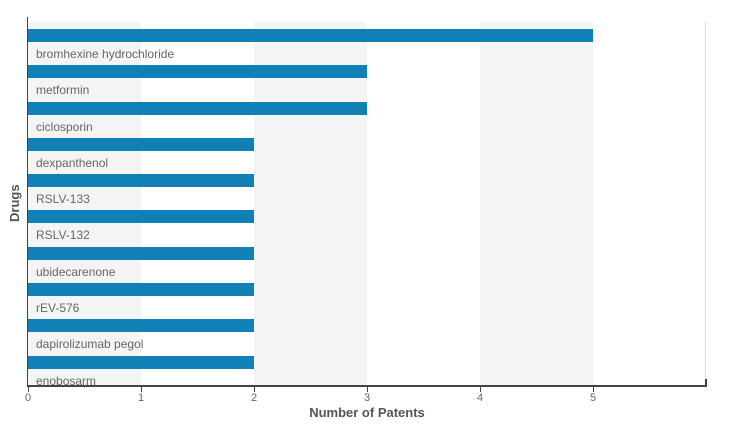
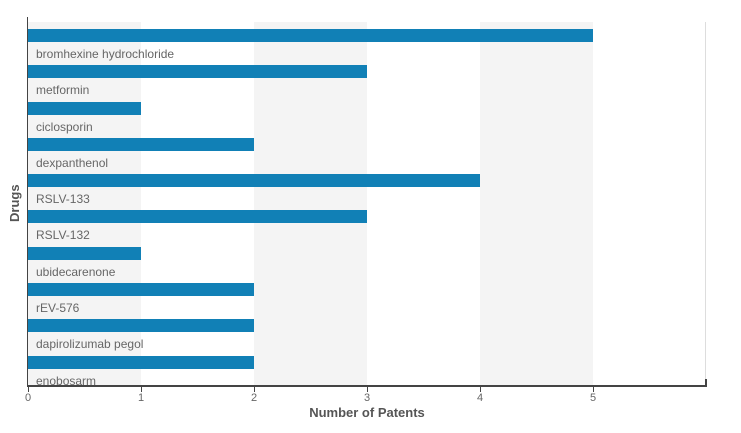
ciclosporin: 3 -> 1
RSLV-133: 2 -> 4
RSLV-132: 2 -> 3
ubidecarenone: 2 -> 1
